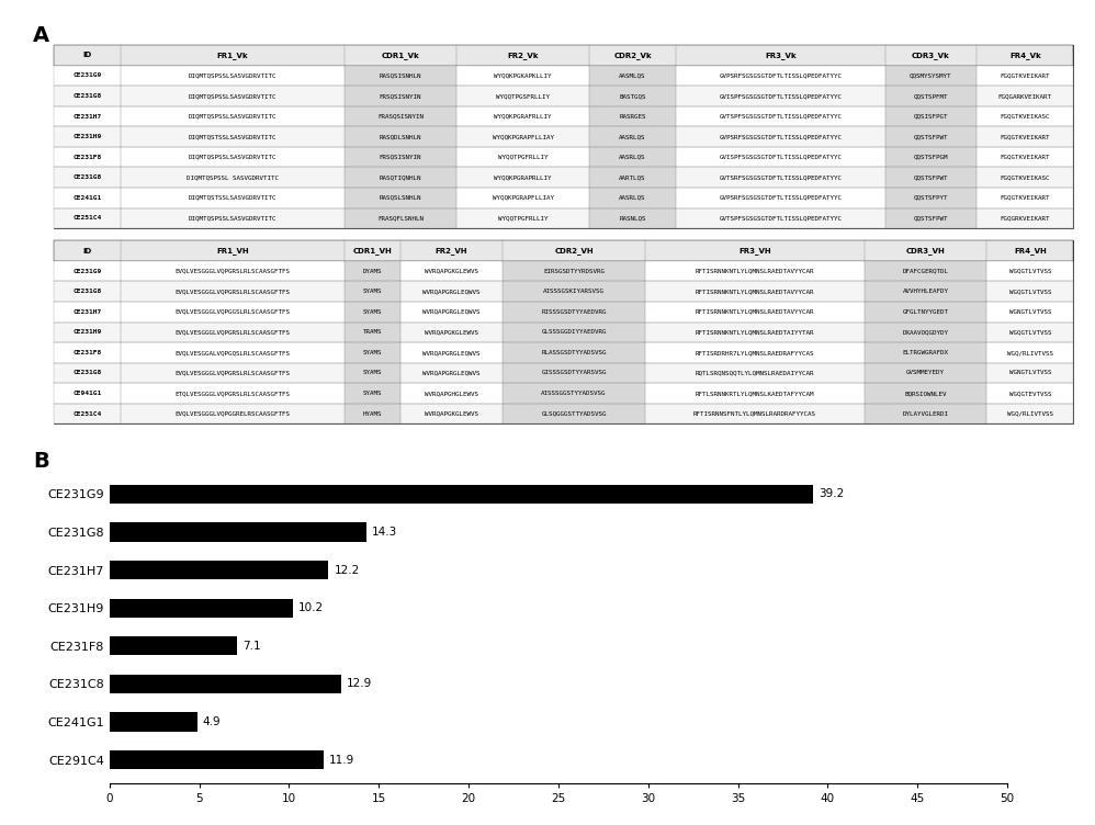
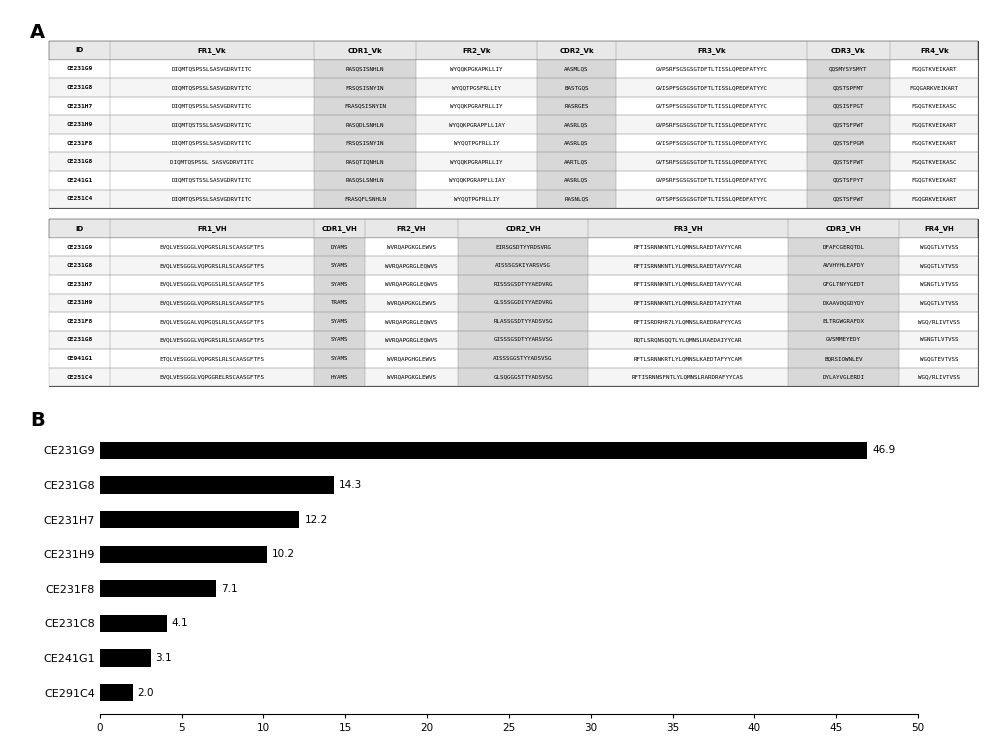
CE231G9: 39.2 -> 46.9
CE231C8: 12.9 -> 4.1
CE241G1: 4.9 -> 3.1
CE291C4: 11.9 -> 2.0
